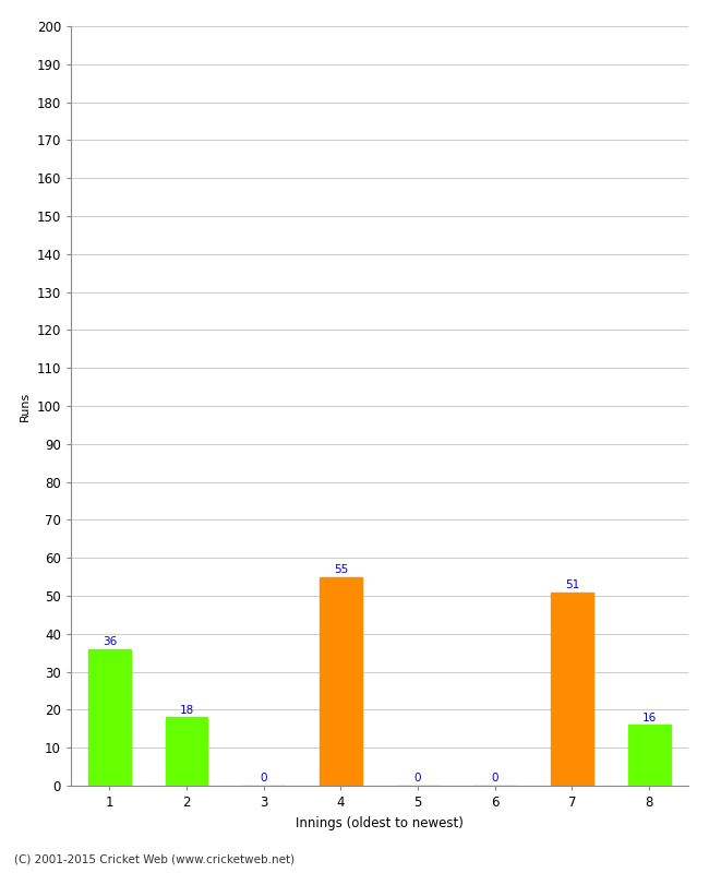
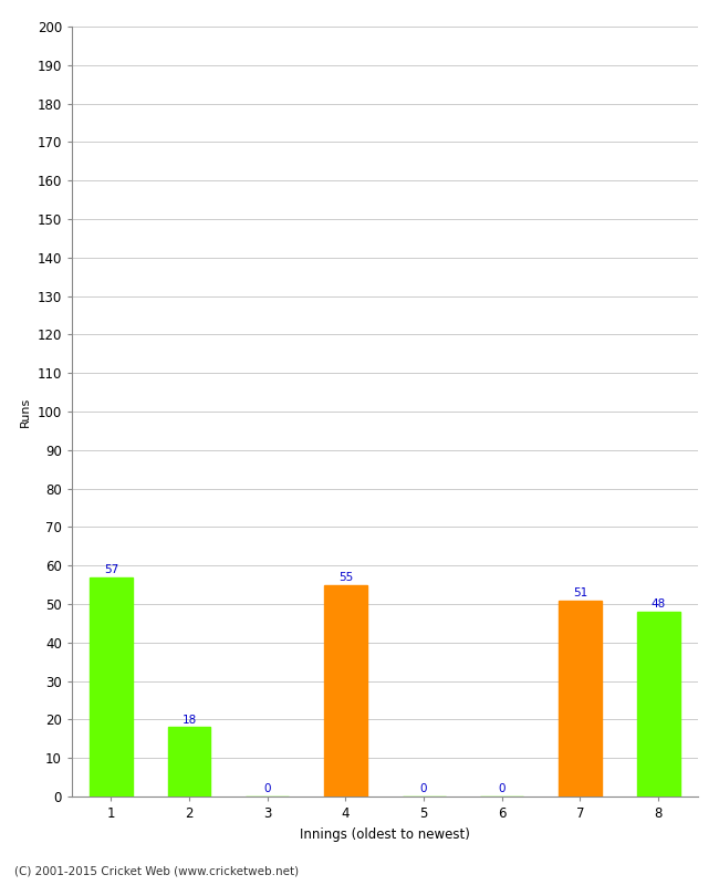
1: 36 -> 57
8: 16 -> 48
